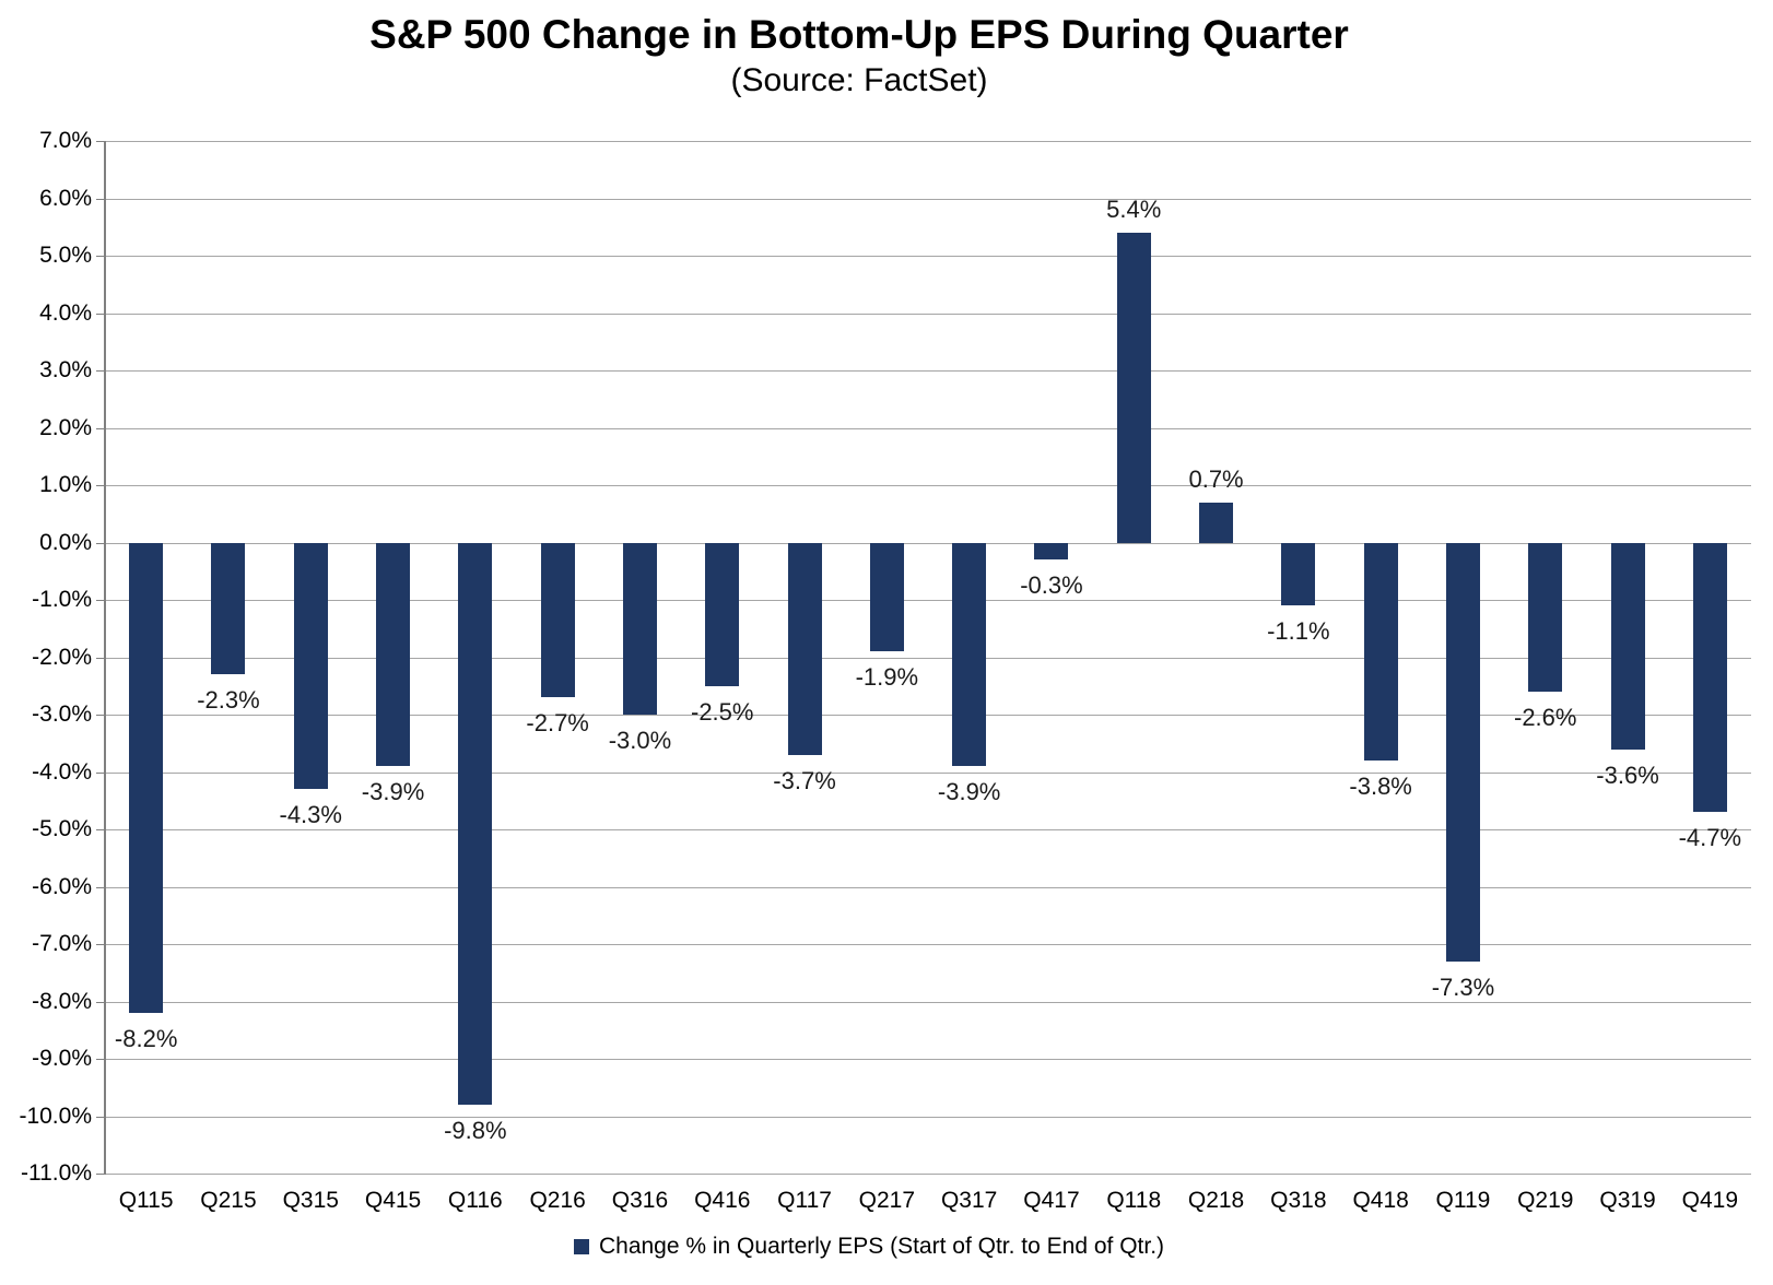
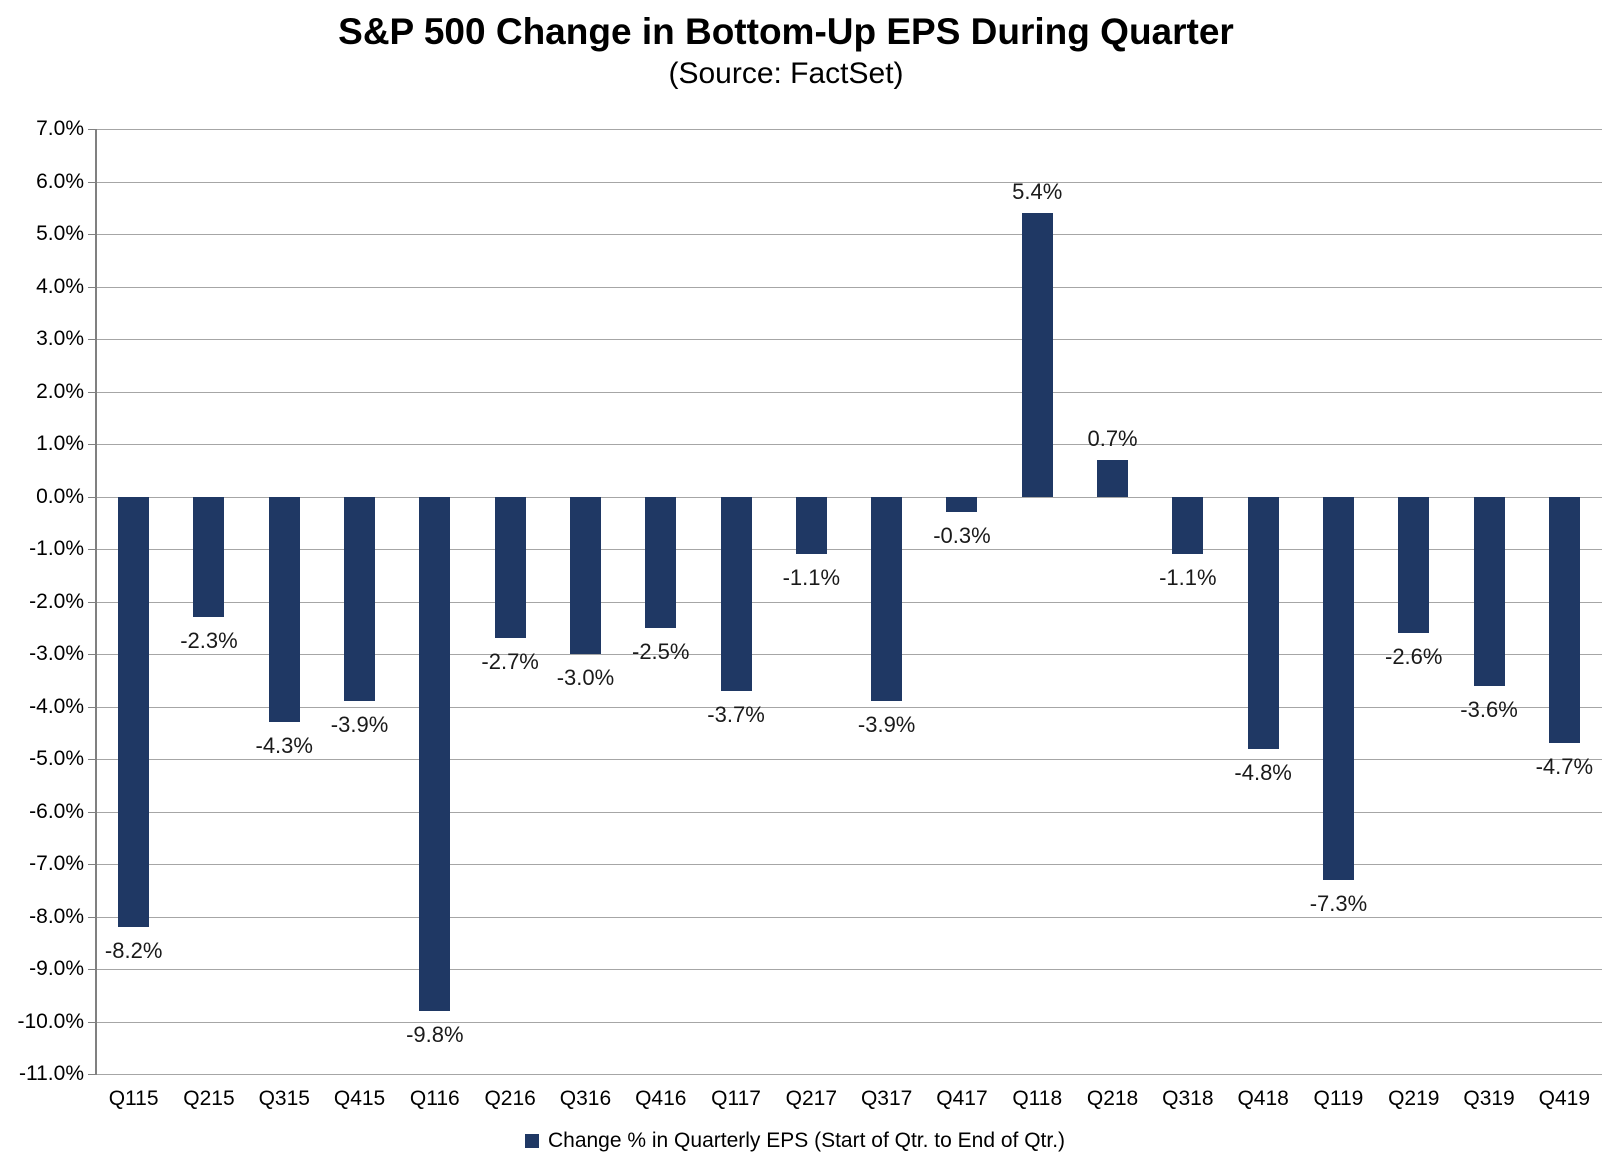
Q217: -1.9% -> -1.1%
Q418: -3.8% -> -4.8%
